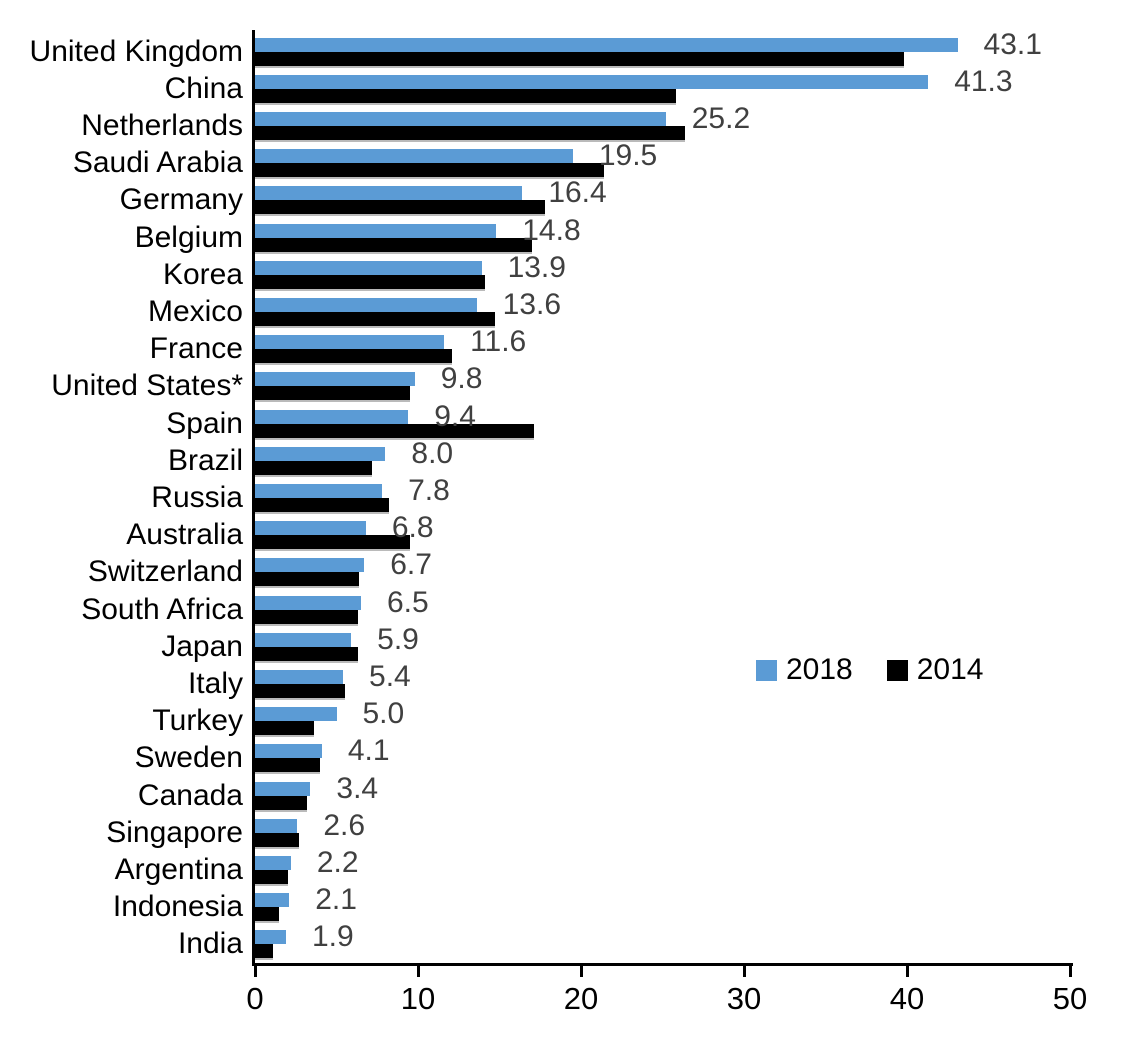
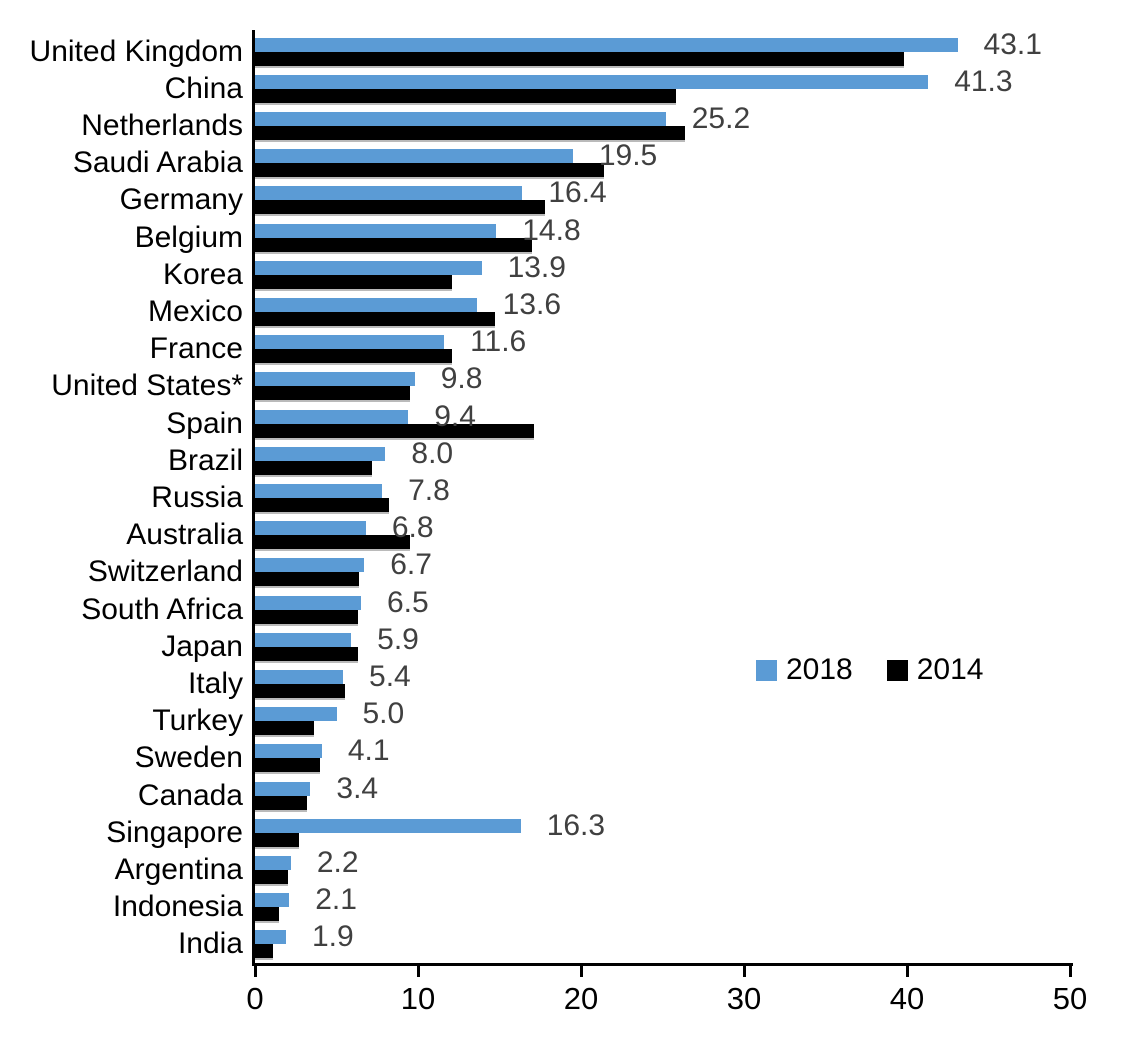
2014/Korea: 14.1 -> 12.1
2018/Singapore: 2.6 -> 16.3
